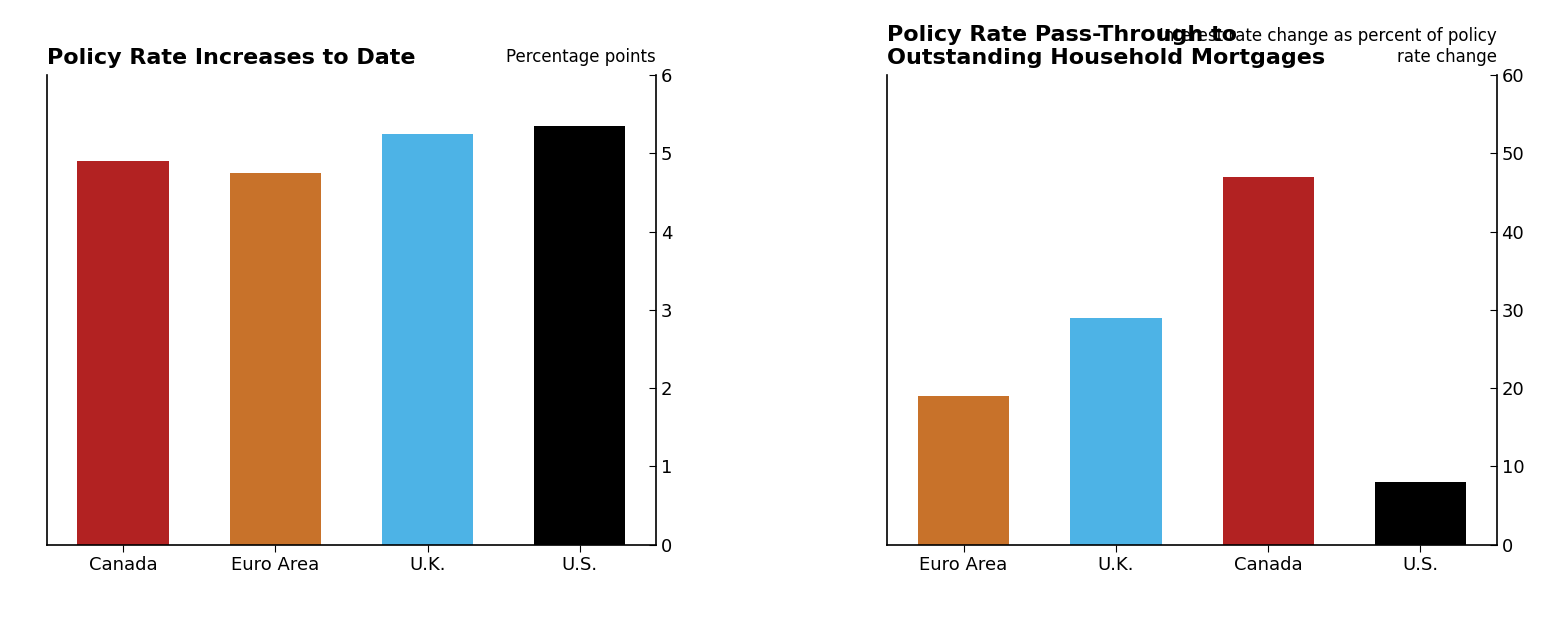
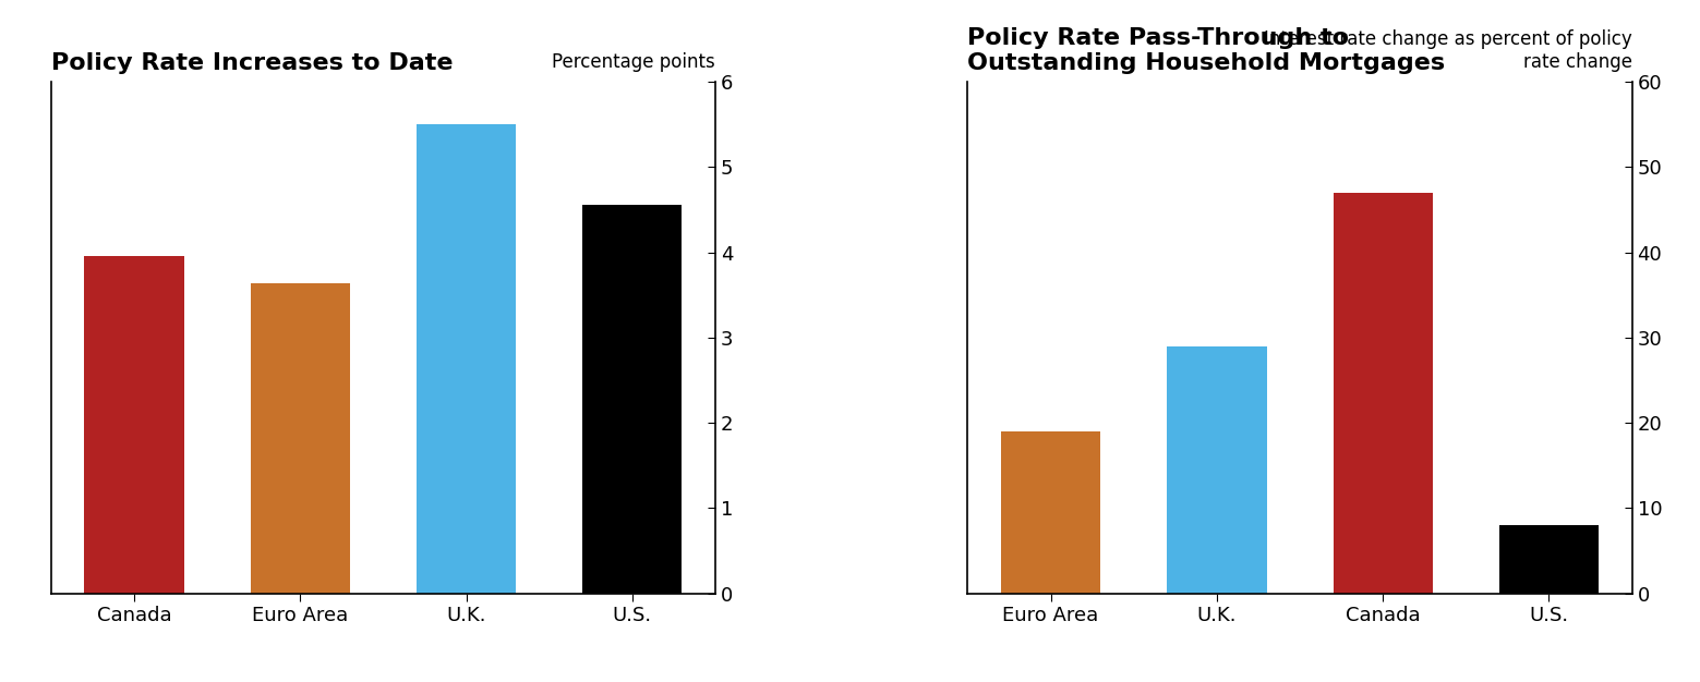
Policy Rate Increases to Date/Canada: 4.90 -> 3.96
Policy Rate Increases to Date/Euro Area: 4.75 -> 3.64
Policy Rate Increases to Date/U.K.: 5.25 -> 5.50
Policy Rate Increases to Date/U.S.: 5.35 -> 4.56
